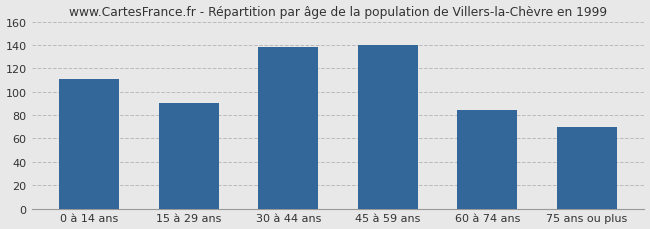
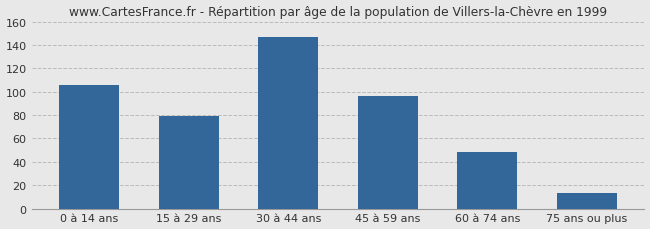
0 à 14 ans: 111 -> 106
15 à 29 ans: 90 -> 79
30 à 44 ans: 138 -> 147
45 à 59 ans: 140 -> 96
60 à 74 ans: 84 -> 48
75 ans ou plus: 70 -> 13
